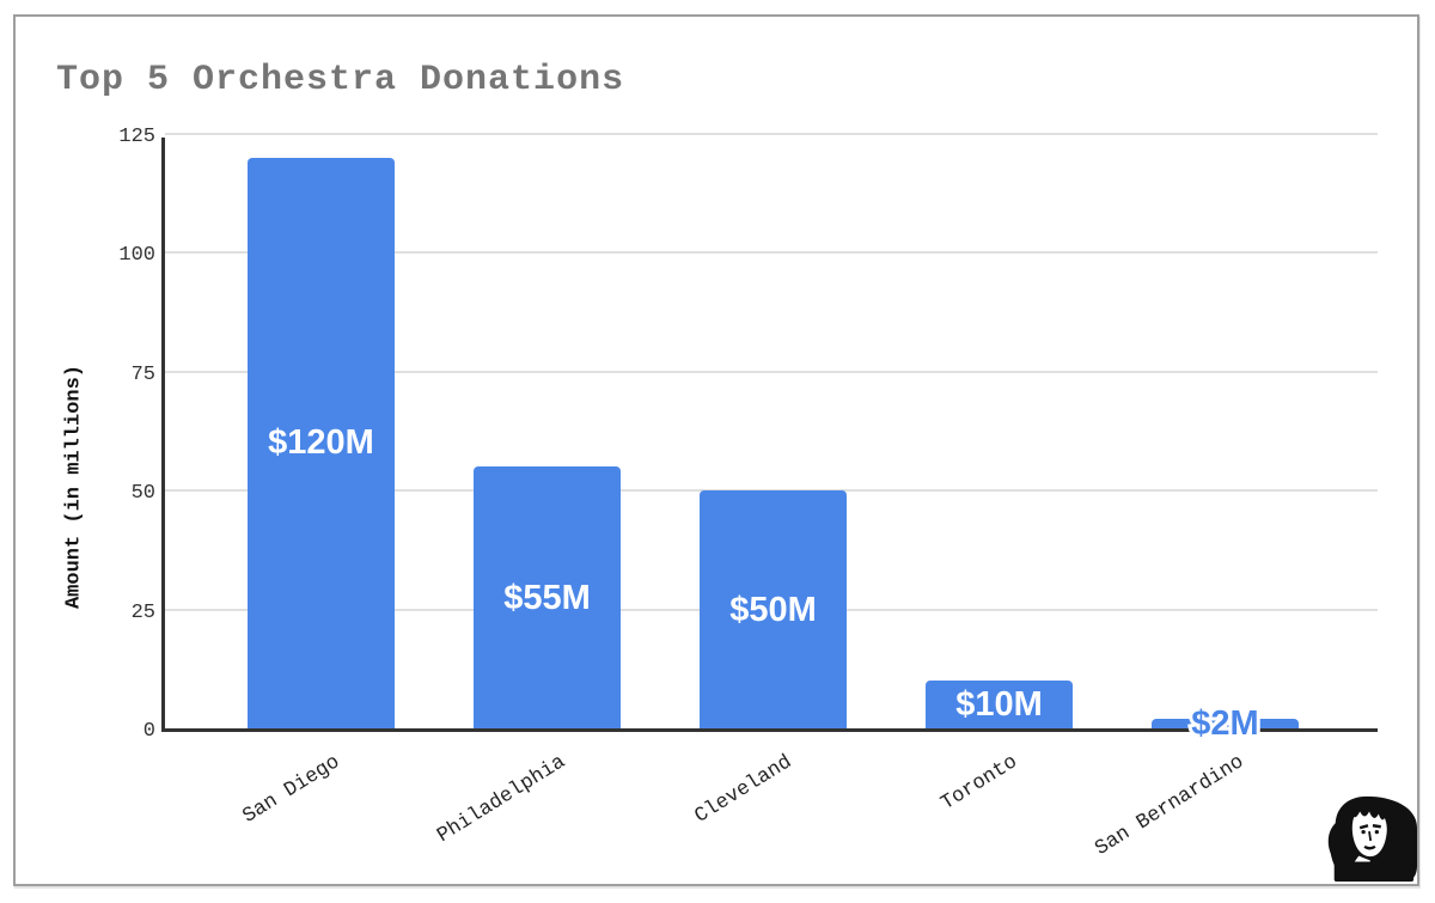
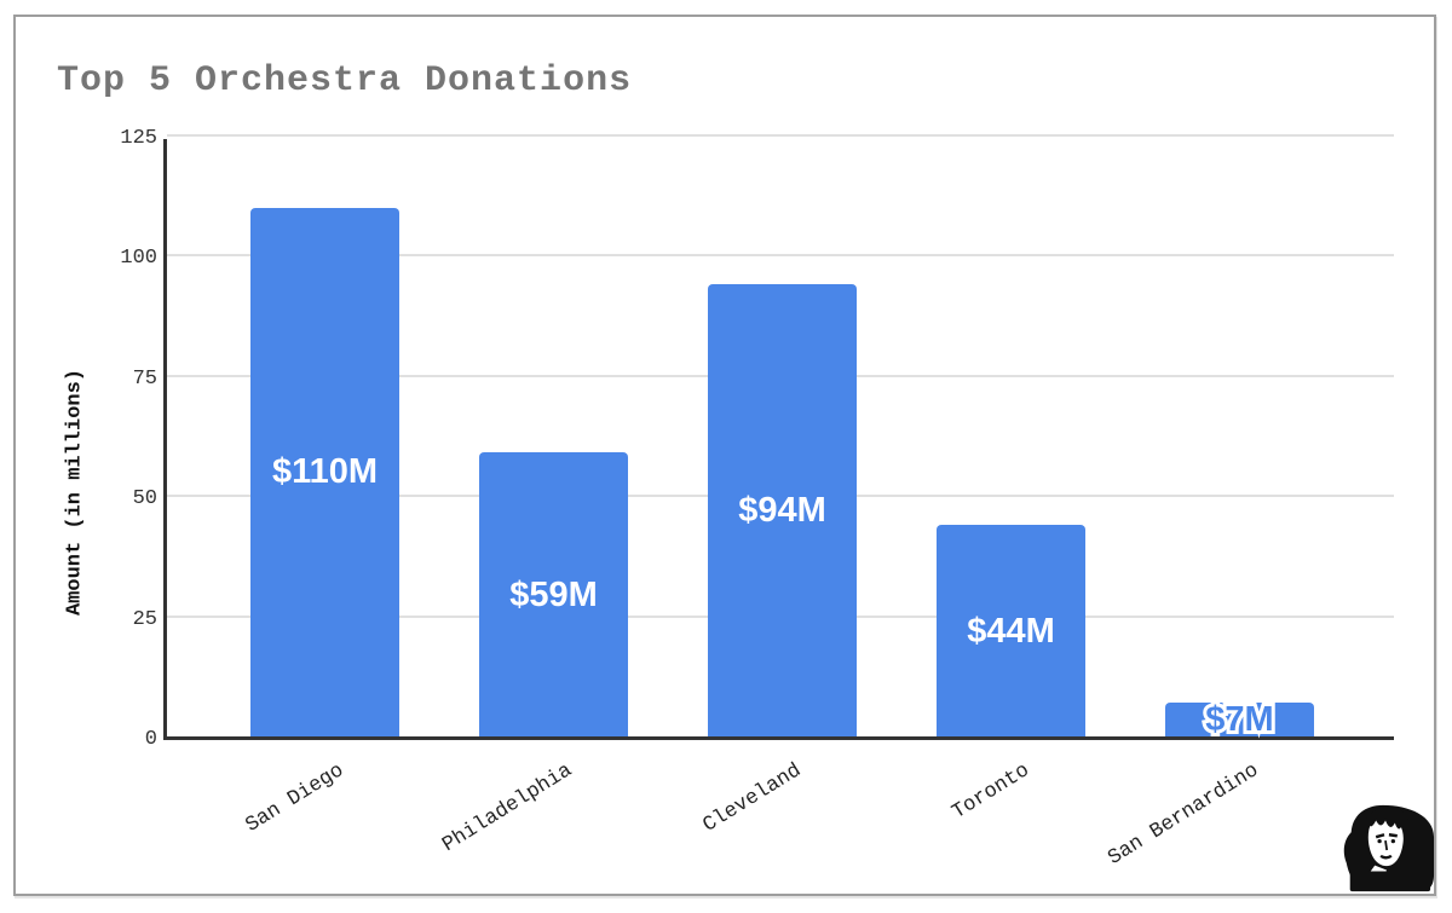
San Diego: $120M -> $110M
Philadelphia: $55M -> $59M
Cleveland: $50M -> $94M
Toronto: $10M -> $44M
San Bernardino: $2M -> $7M
